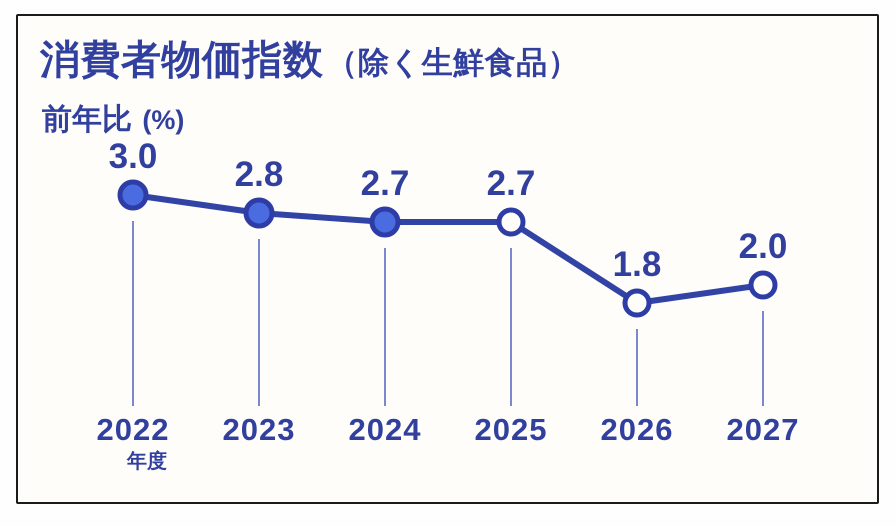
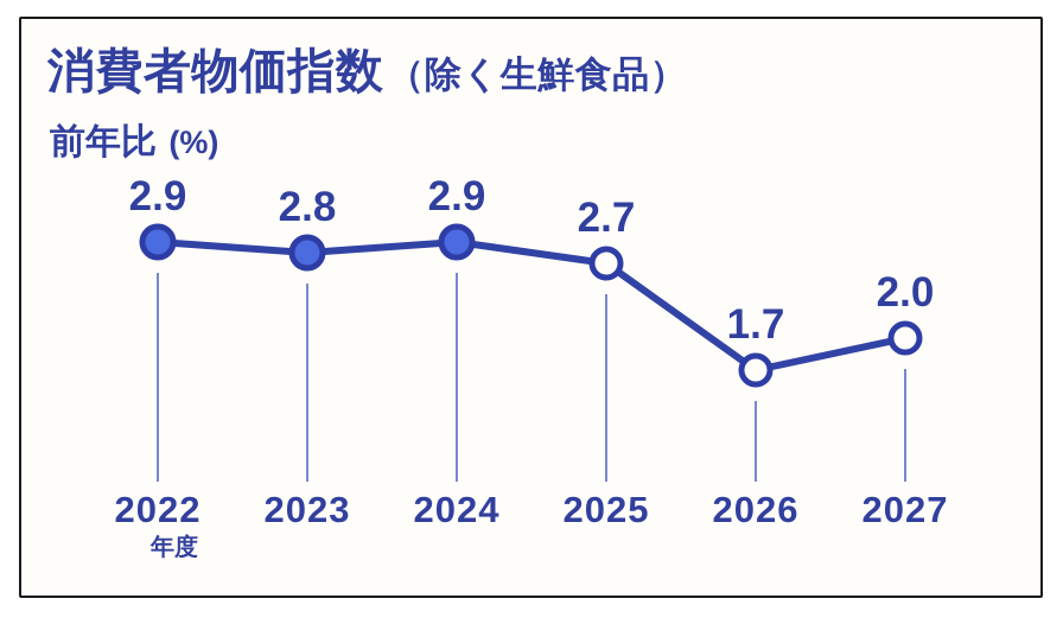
2022: 3.0 -> 2.9
2024: 2.7 -> 2.9
2026: 1.8 -> 1.7
